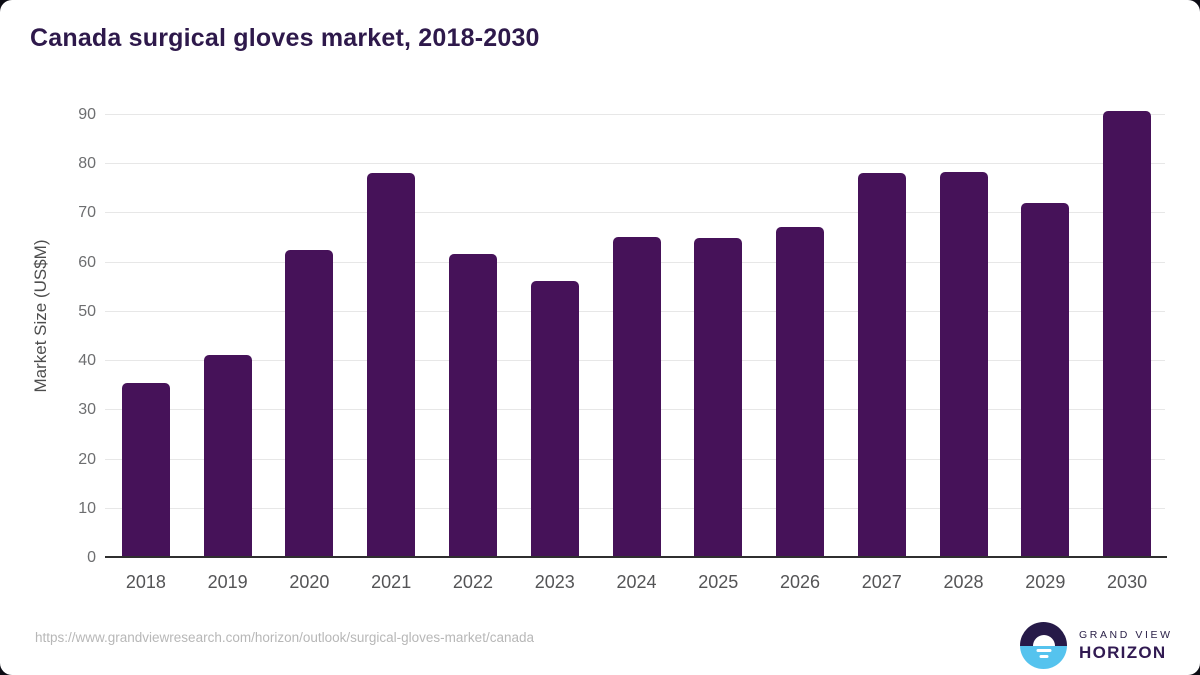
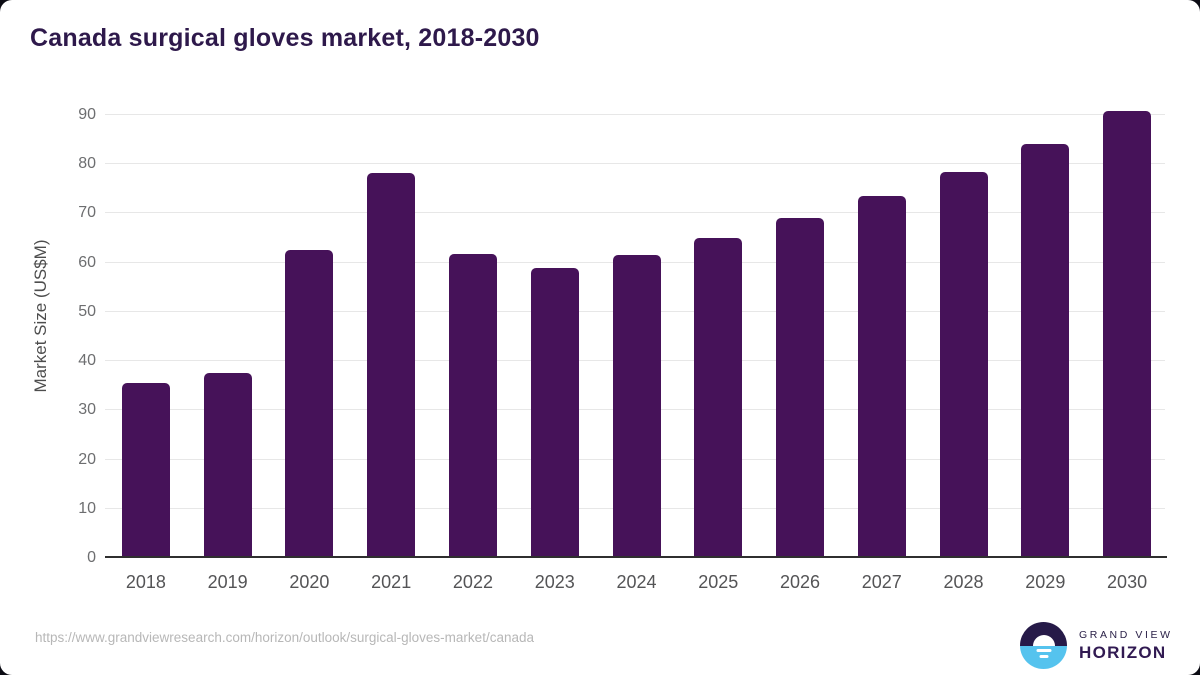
2019: 41 -> 37
2023: 56 -> 59
2024: 65 -> 61
2026: 67 -> 69
2027: 78 -> 73
2029: 72 -> 84
